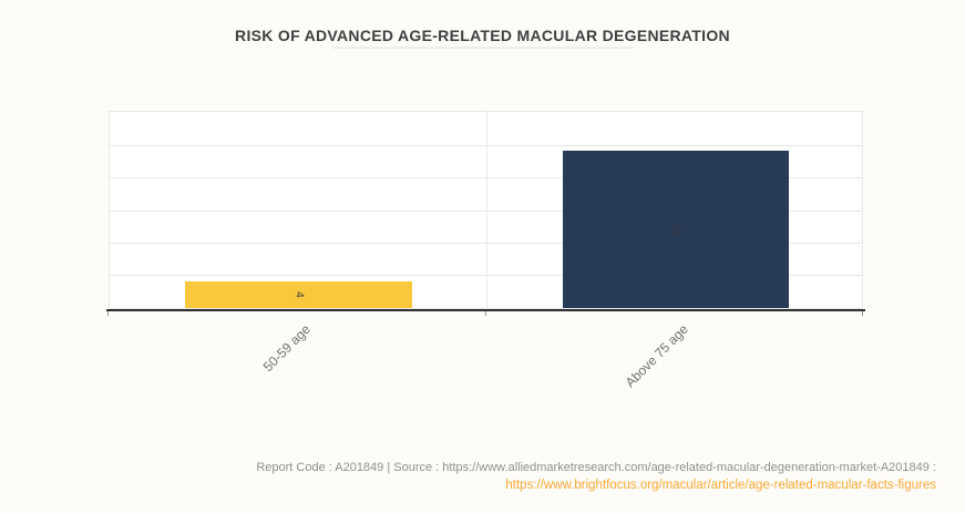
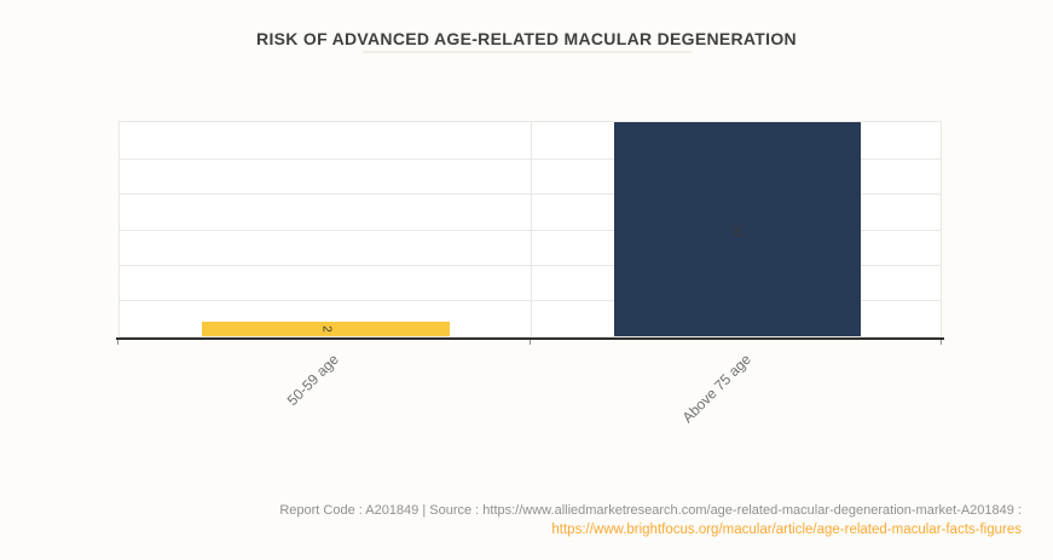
50-59 age: 4 -> 2
Above 75 age: 24 -> 30
